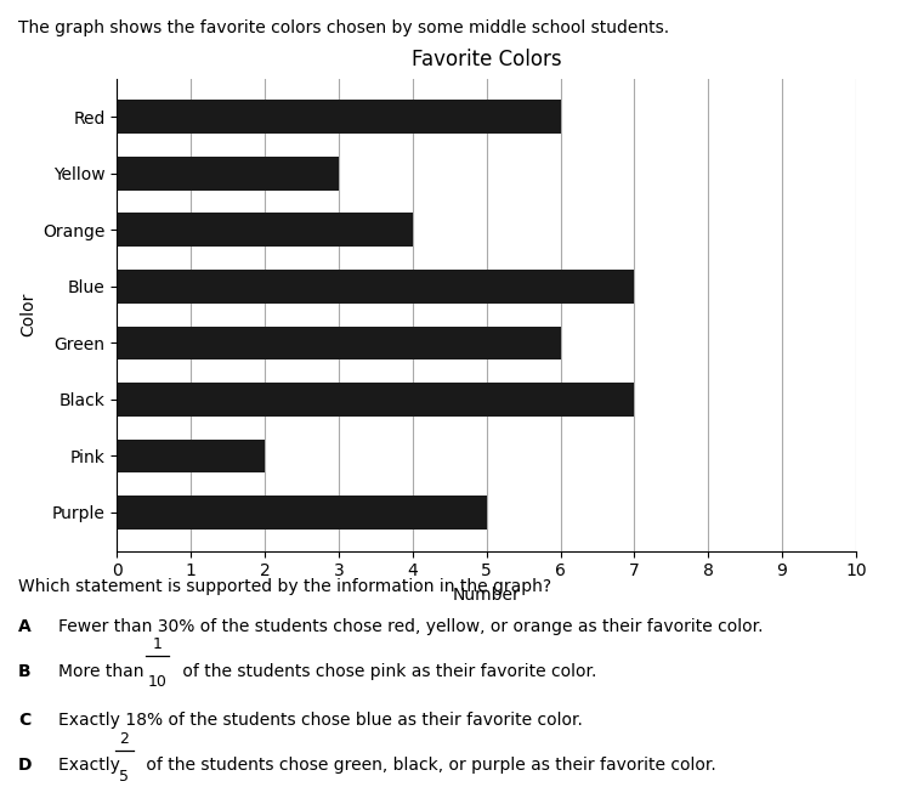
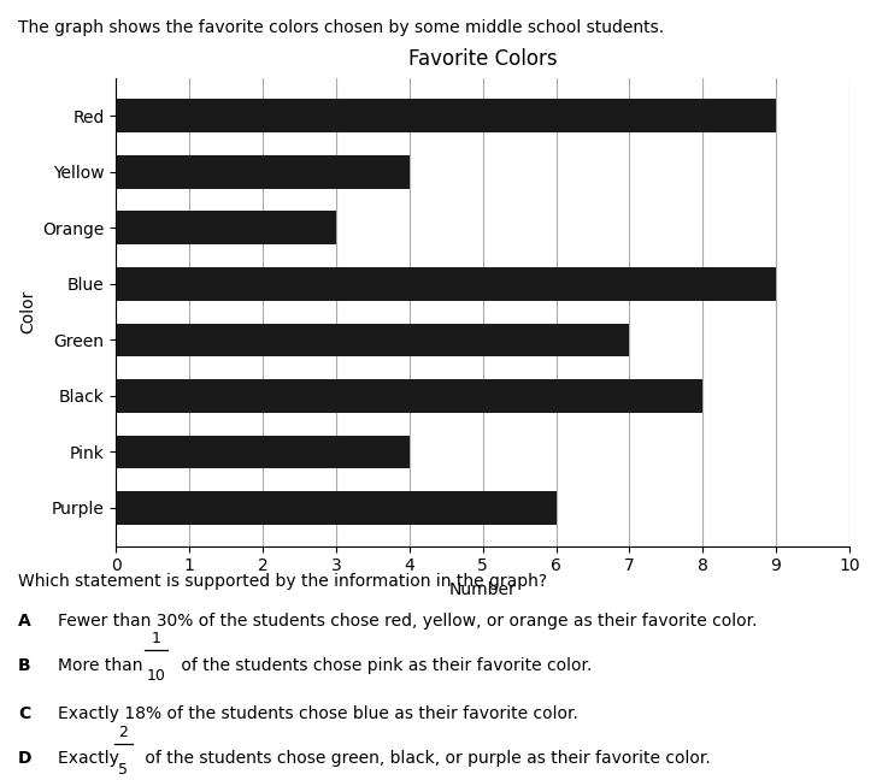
Red: 6 -> 9
Yellow: 3 -> 4
Orange: 4 -> 3
Blue: 7 -> 9
Green: 6 -> 7
Black: 7 -> 8
Pink: 2 -> 4
Purple: 5 -> 6
